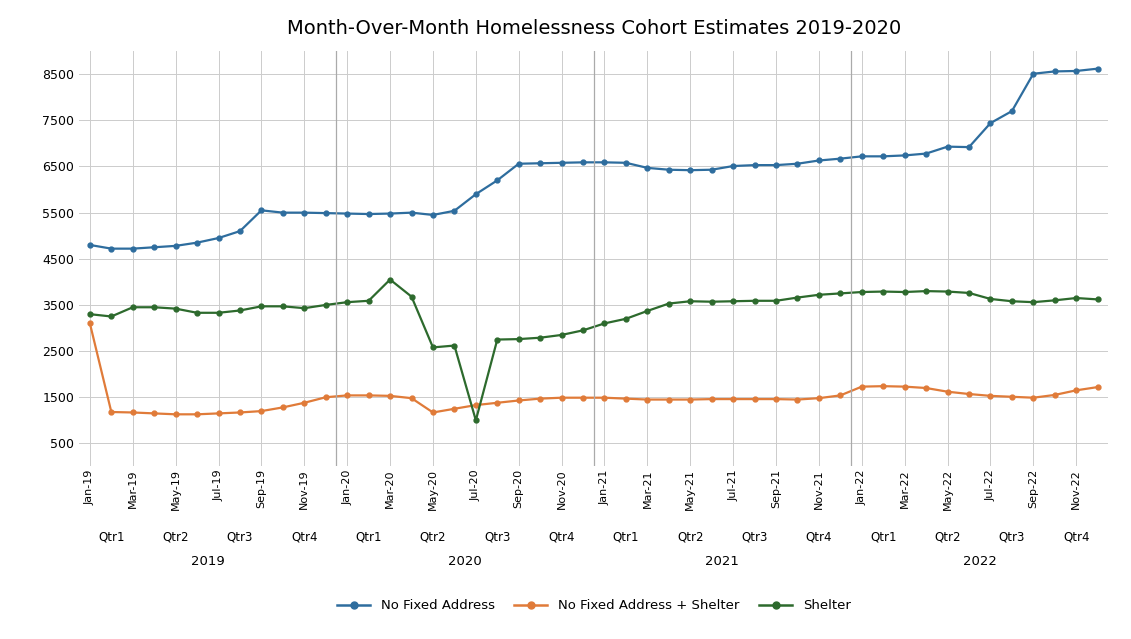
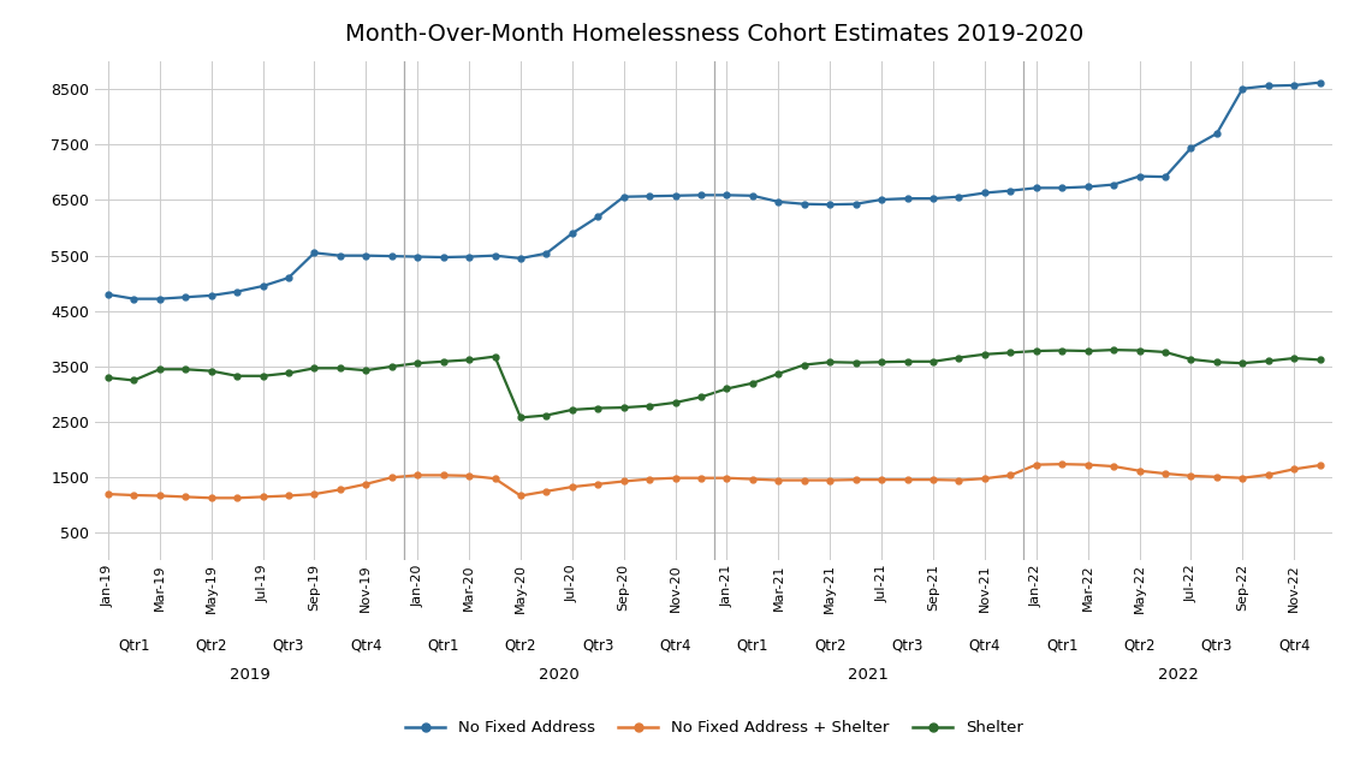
No Fixed Address + Shelter/Jan-19: 3100 -> 1200
Shelter/Mar-20: 4050 -> 3620
Shelter/Jul-20: 1000 -> 2720
